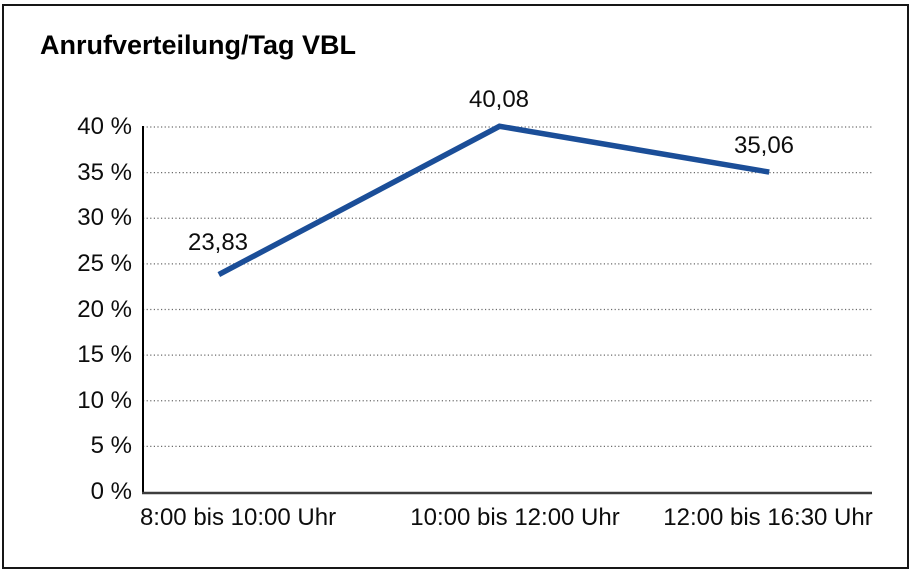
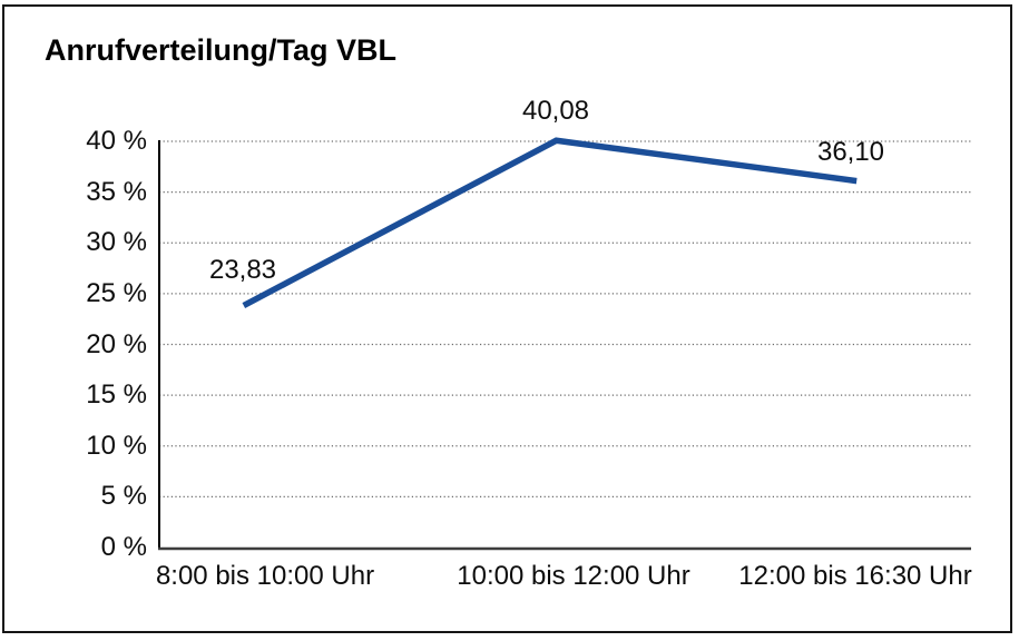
12:00 bis 16:30 Uhr: 35,06 -> 36,10
